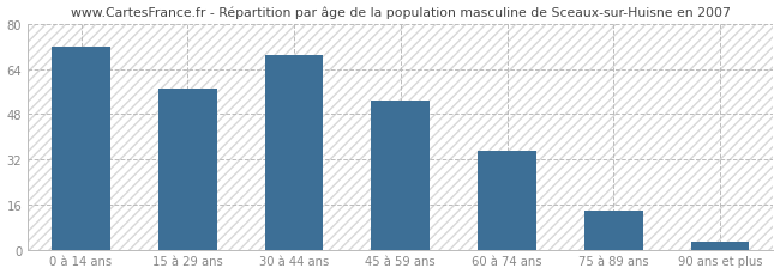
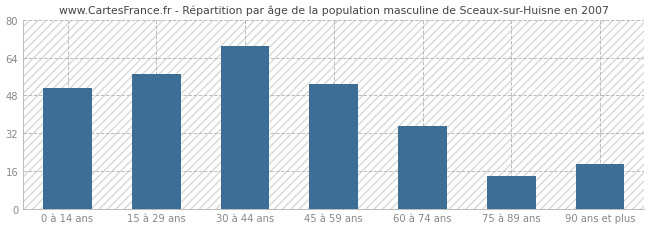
0 à 14 ans: 72 -> 51
90 ans et plus: 3 -> 19
